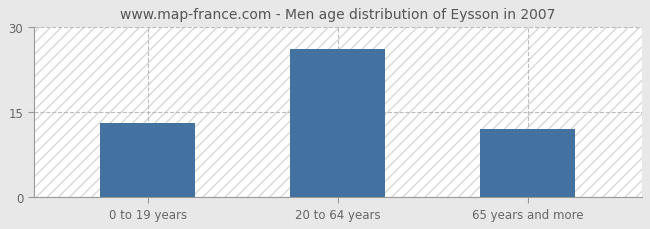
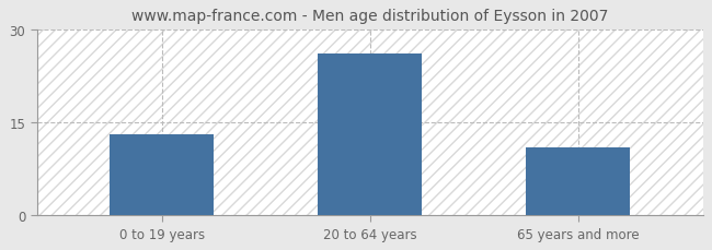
65 years and more: 12 -> 11
